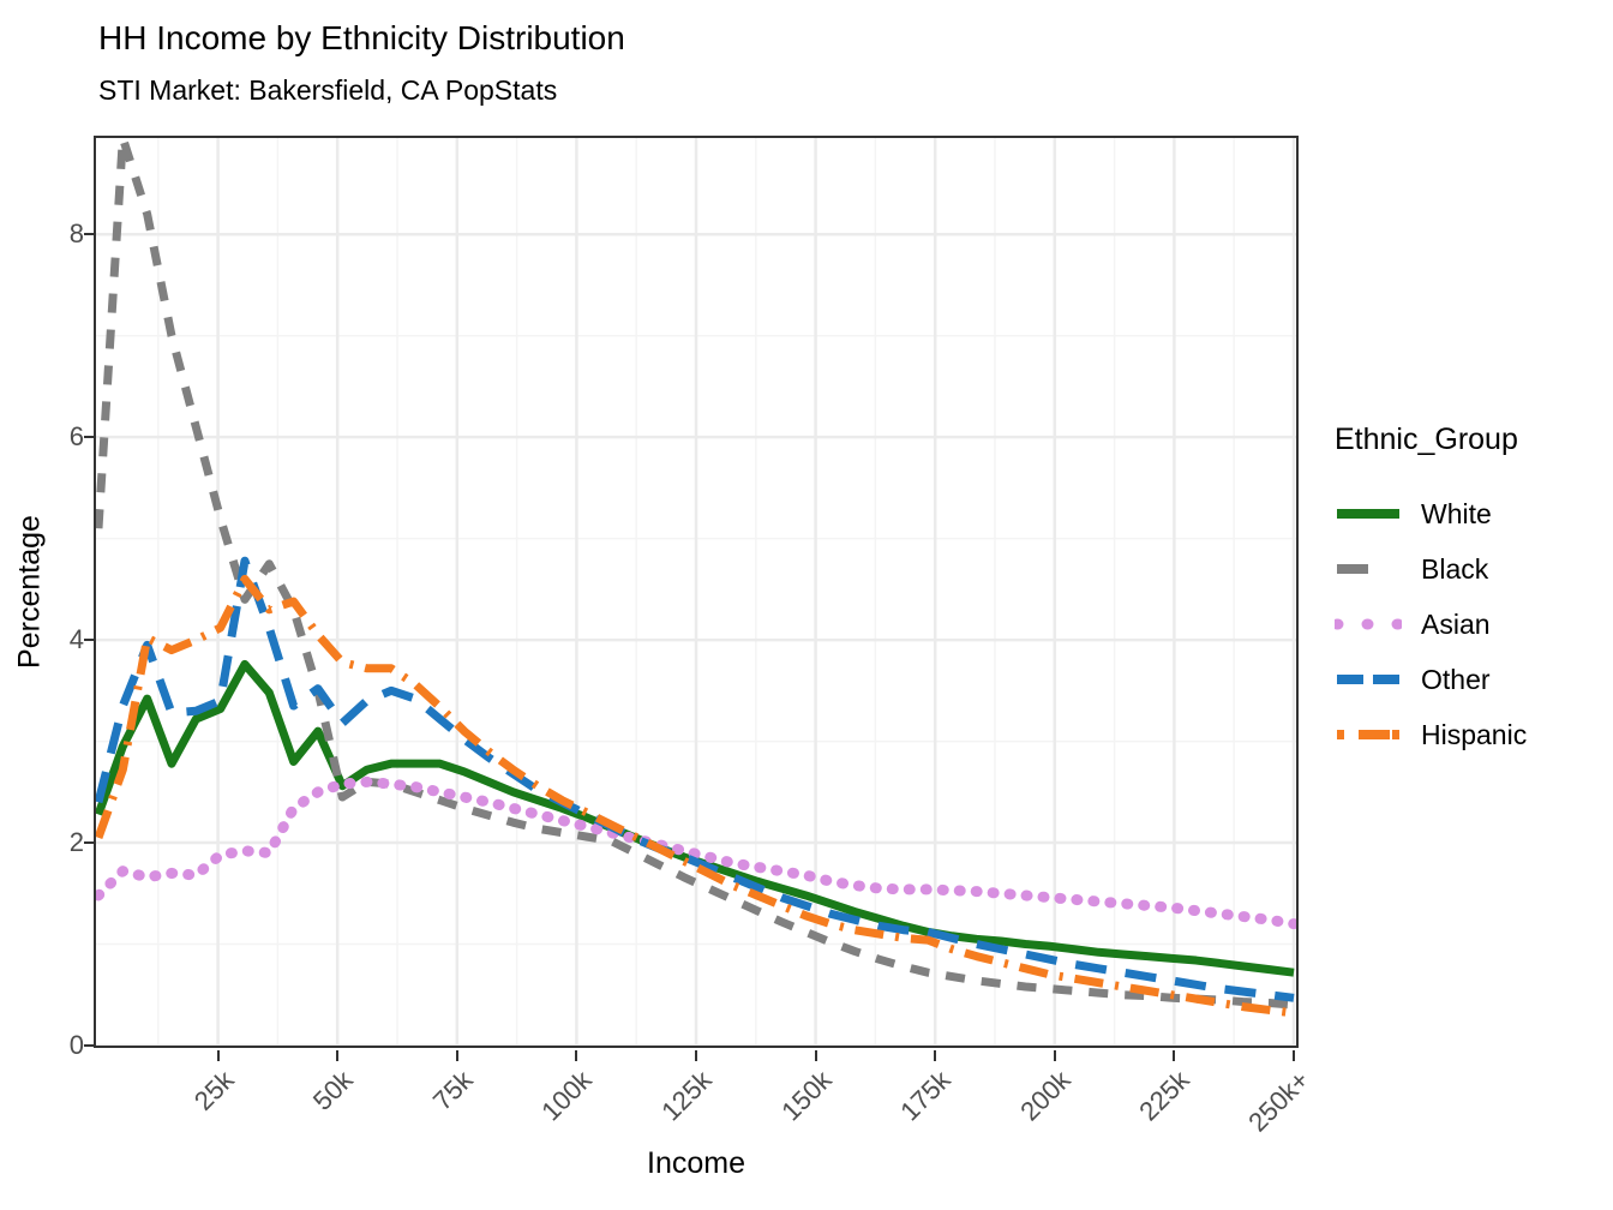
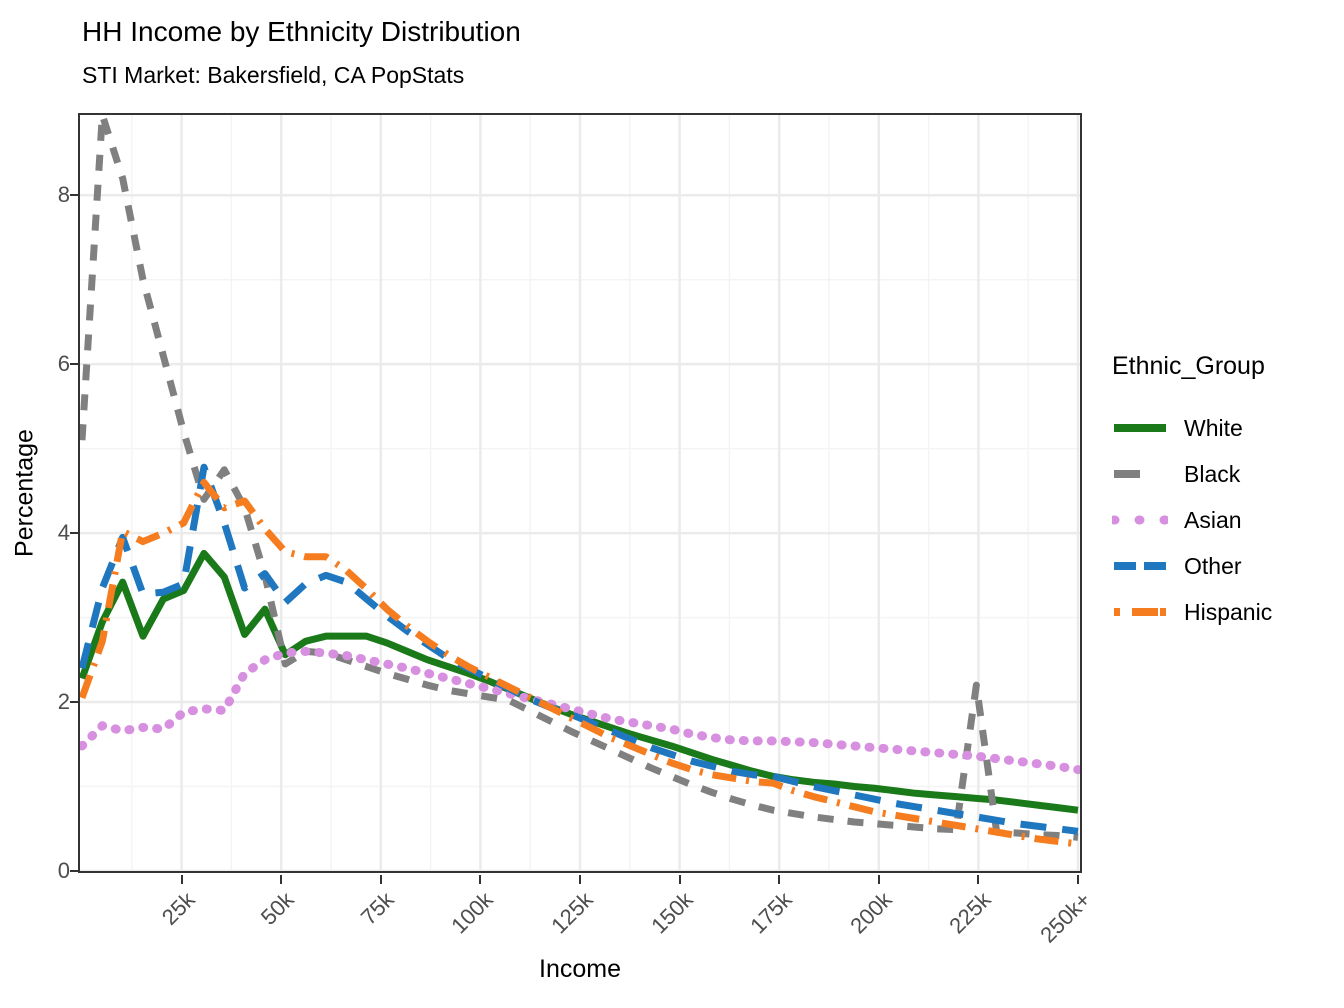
Black/225k: 0.5 -> 2.2
